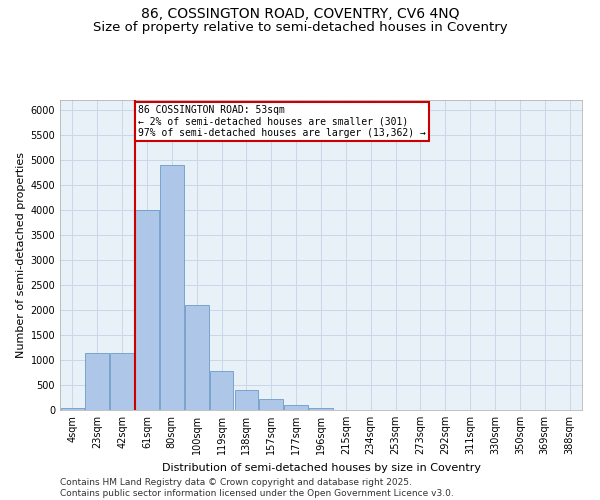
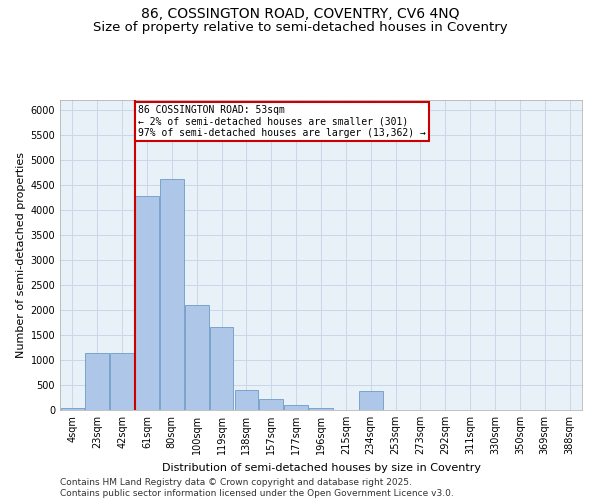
61sqm: 4000 -> 4280
80sqm: 4900 -> 4620
119sqm: 780 -> 1660
234sqm: 0 -> 380
